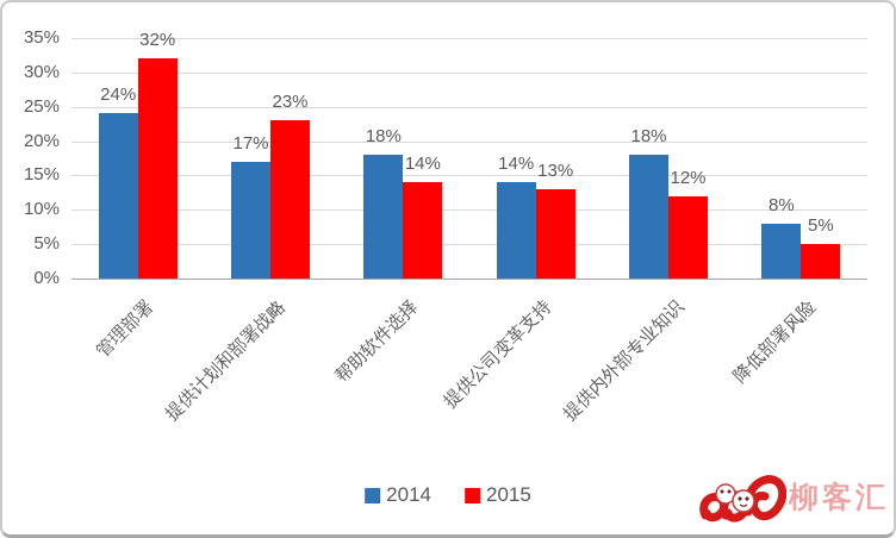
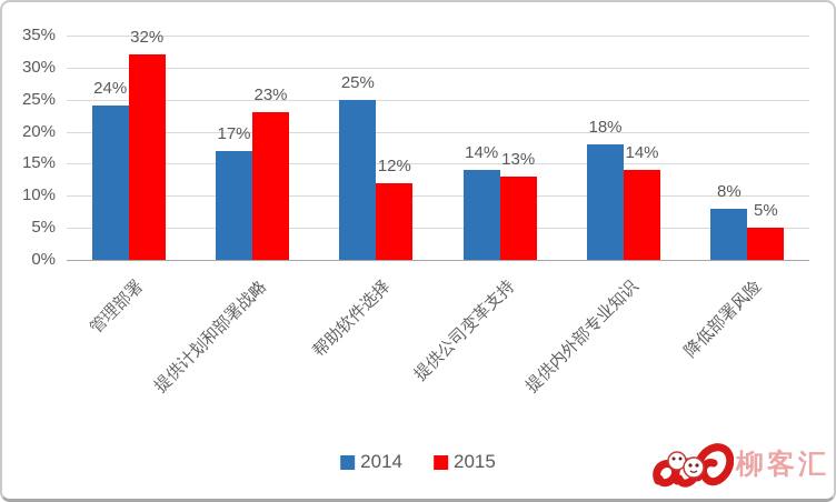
2014/帮助软件选择: 18% -> 25%
2015/帮助软件选择: 14% -> 12%
2015/提供内外部专业知识: 12% -> 14%
